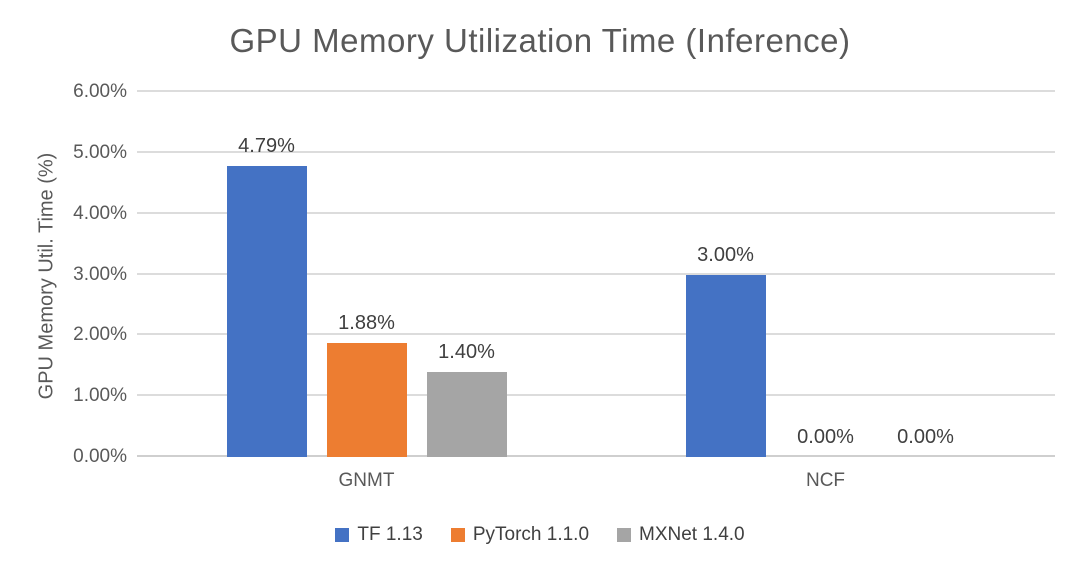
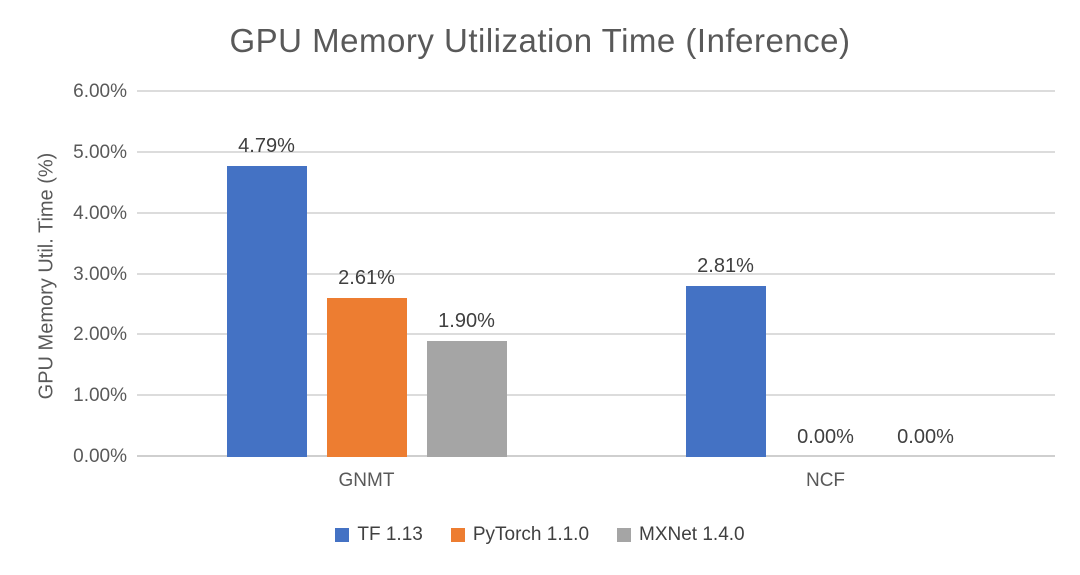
PyTorch 1.1.0/GNMT: 1.88% -> 2.61%
MXNet 1.4.0/GNMT: 1.40% -> 1.90%
TF 1.13/NCF: 3.00% -> 2.81%
